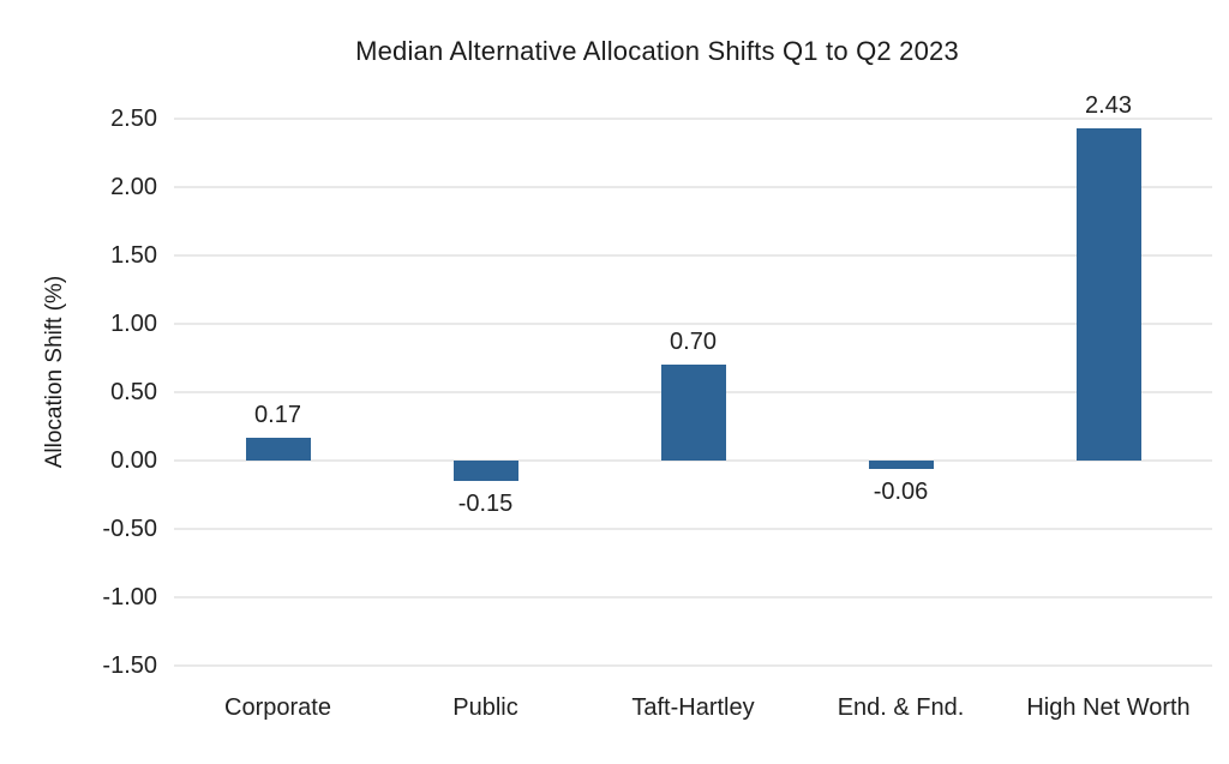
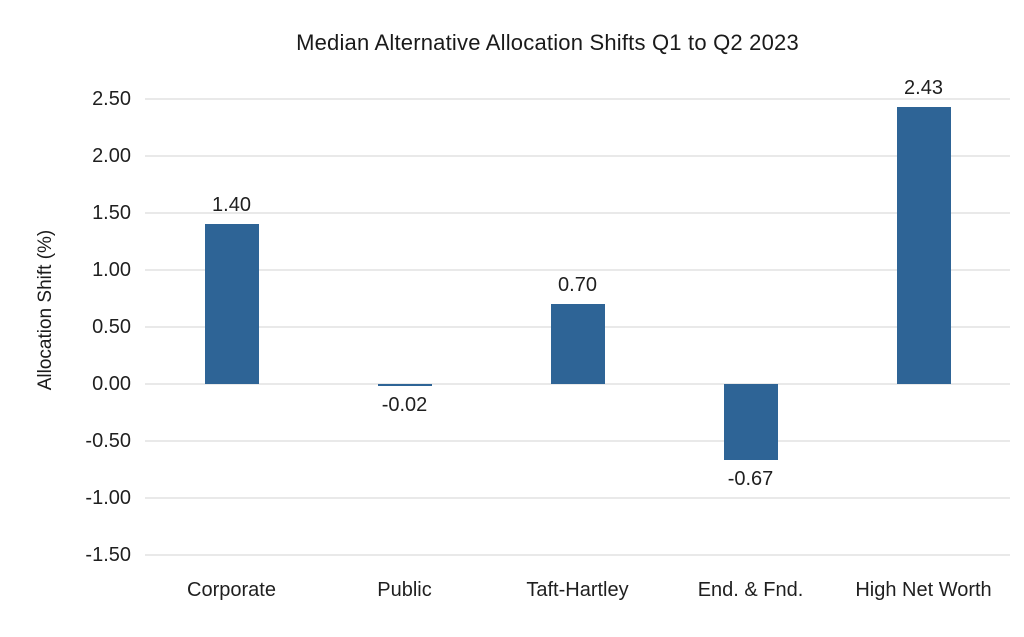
Corporate: 0.17 -> 1.40
Public: -0.15 -> -0.02
End. & Fnd.: -0.06 -> -0.67
